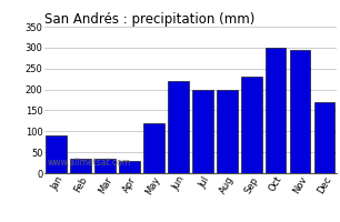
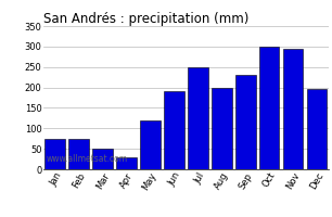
Jan: 90 -> 75
Feb: 35 -> 75
Mar: 35 -> 50
Jun: 220 -> 190
Jul: 200 -> 250
Dec: 170 -> 195
